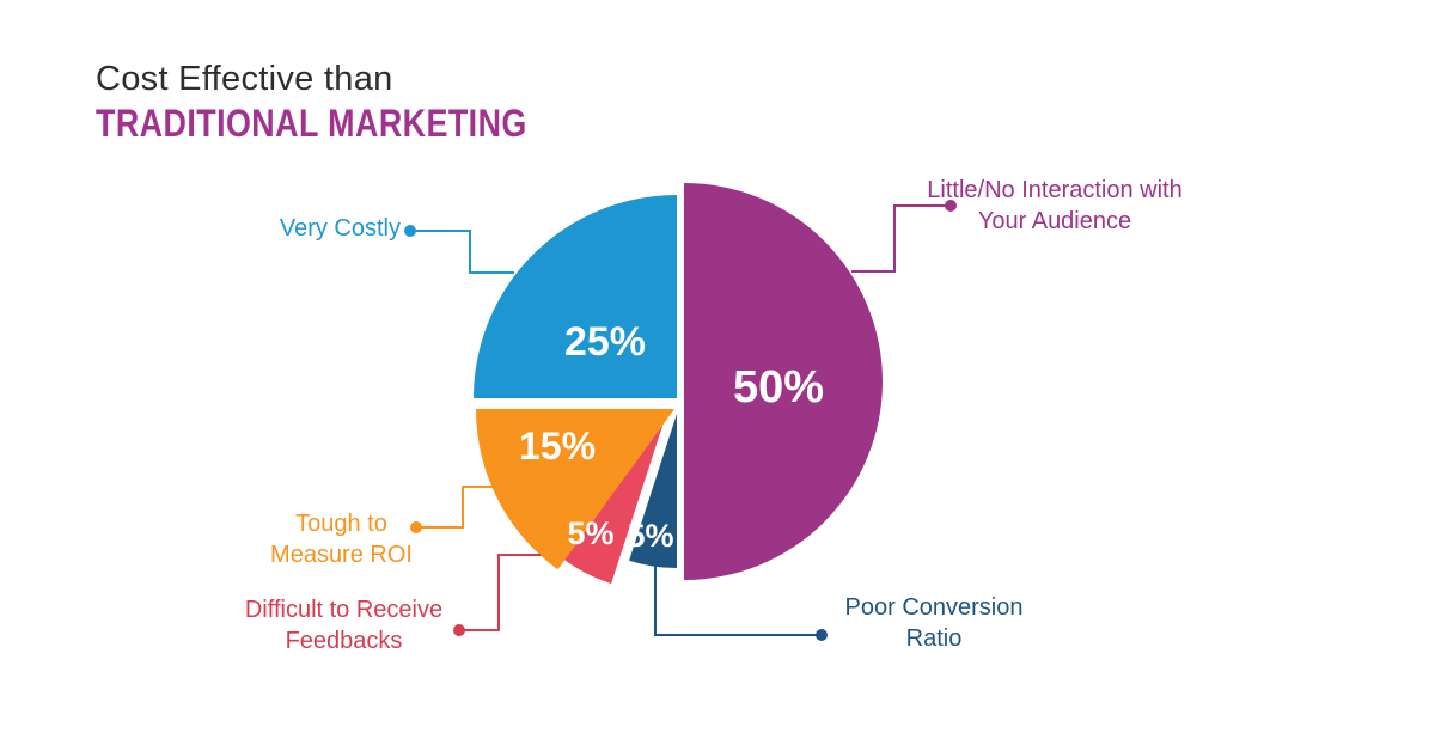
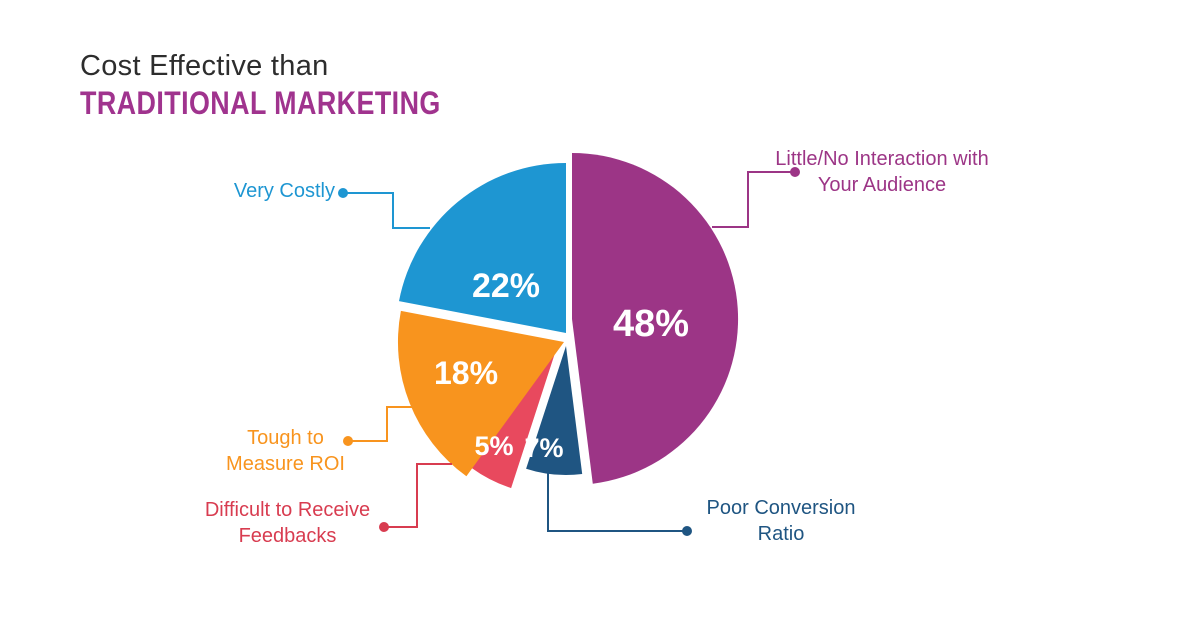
Little/No Interaction with Your Audience: 50% -> 48%
Poor Conversion Ratio: 5% -> 7%
Tough to Measure ROI: 15% -> 18%
Very Costly: 25% -> 22%
